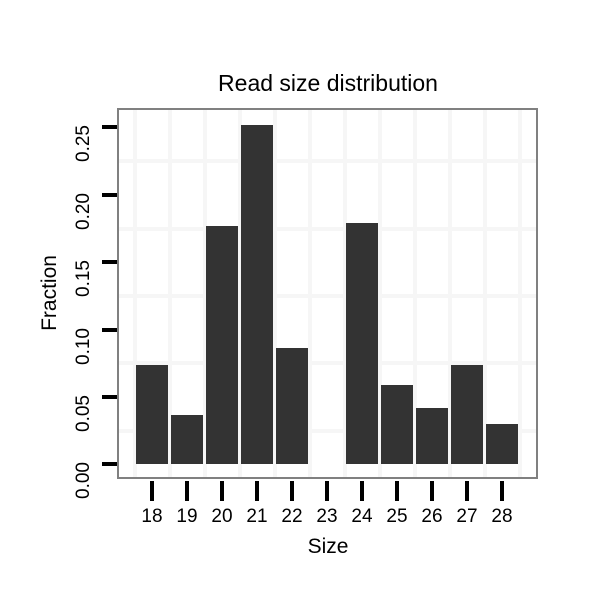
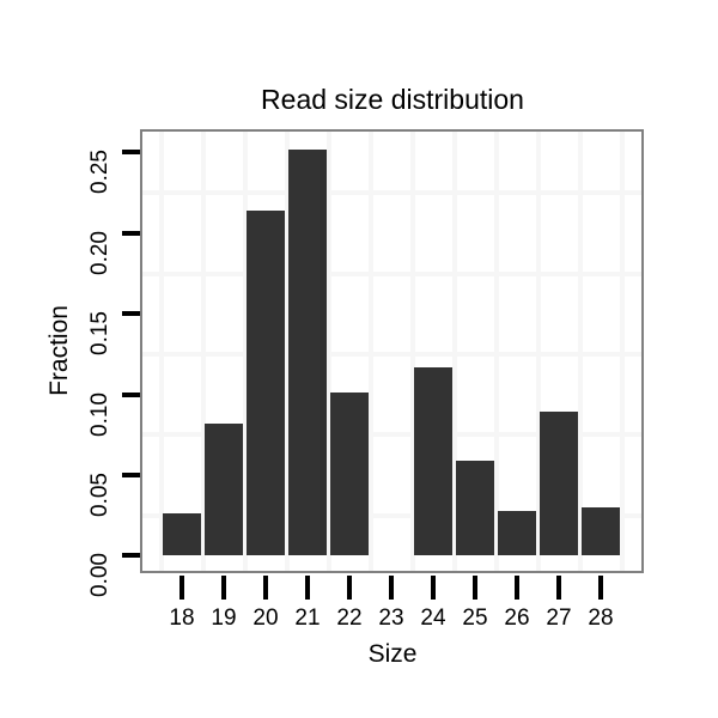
18: 0.074 -> 0.026
19: 0.037 -> 0.082
20: 0.177 -> 0.214
22: 0.086 -> 0.101
24: 0.179 -> 0.117
26: 0.042 -> 0.028
27: 0.074 -> 0.089
